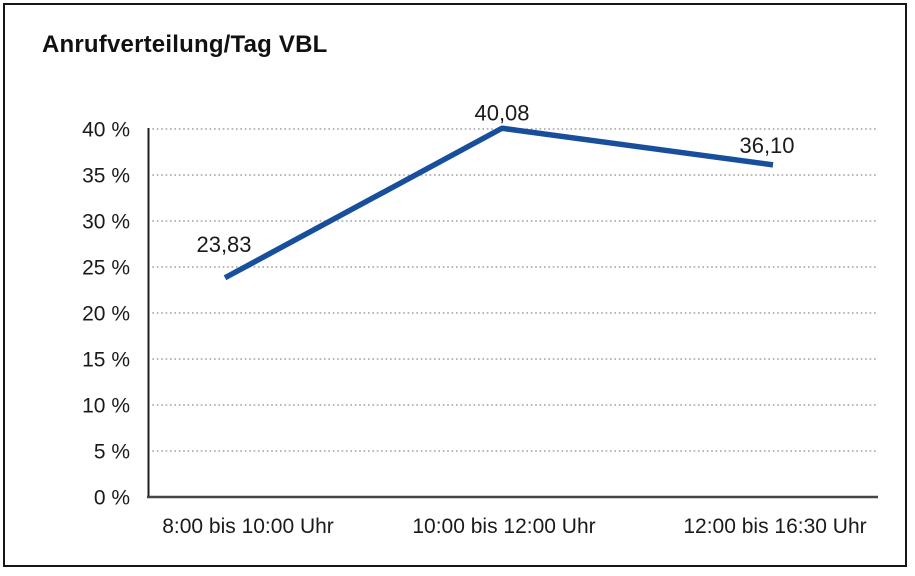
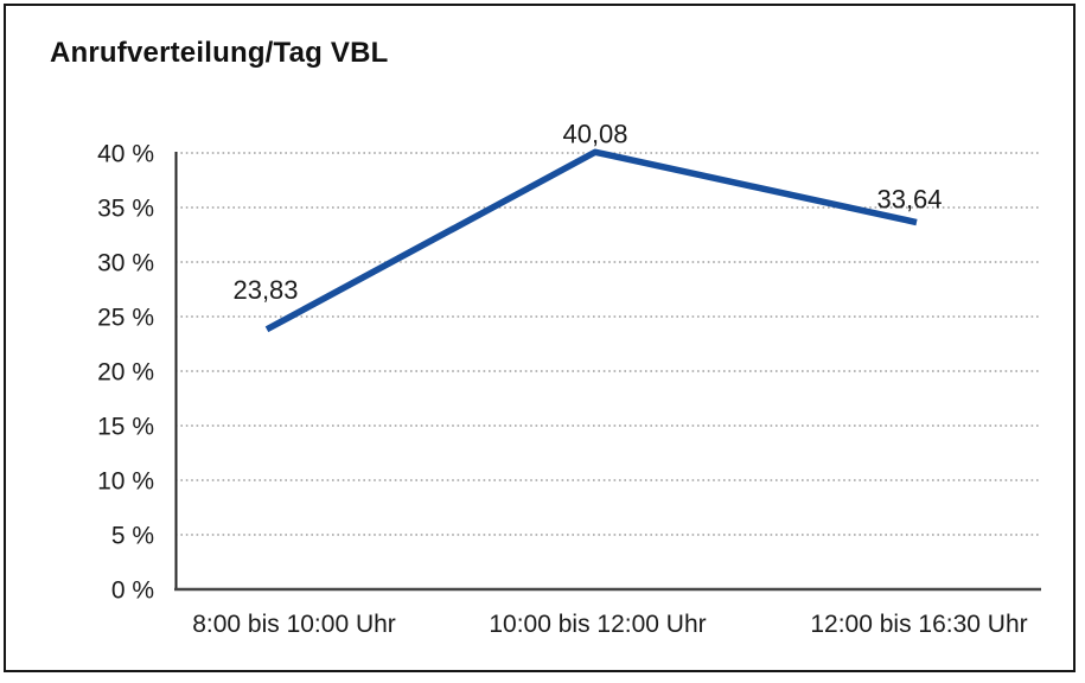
12:00 bis 16:30 Uhr: 36,10 -> 33,64
